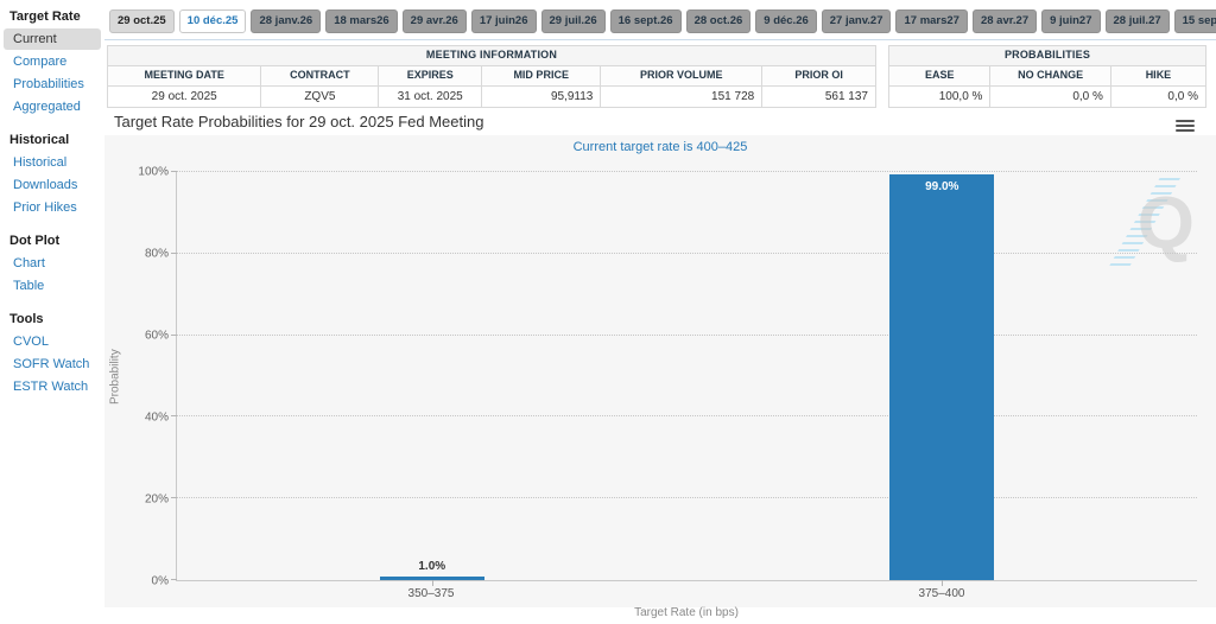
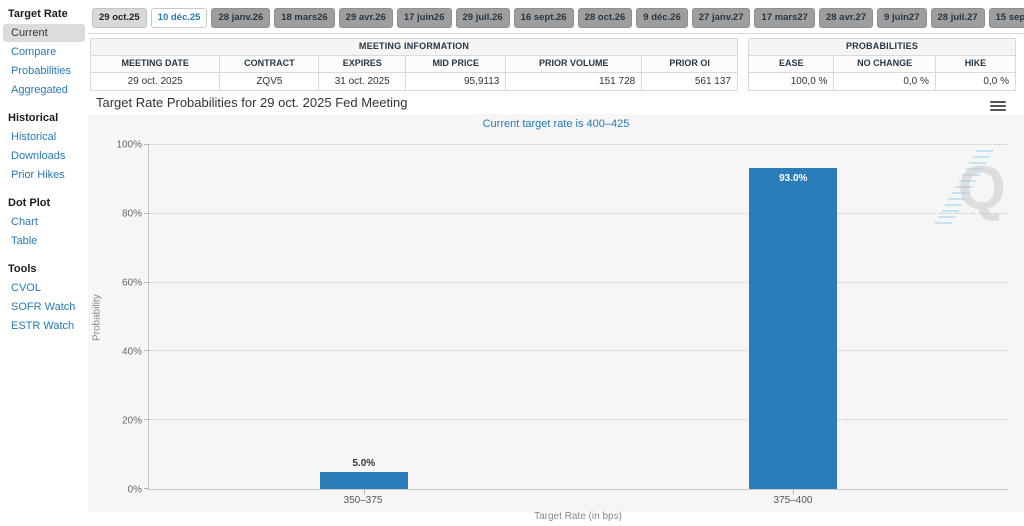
350–375: 1.0% -> 5.0%
375–400: 99.0% -> 93.0%
